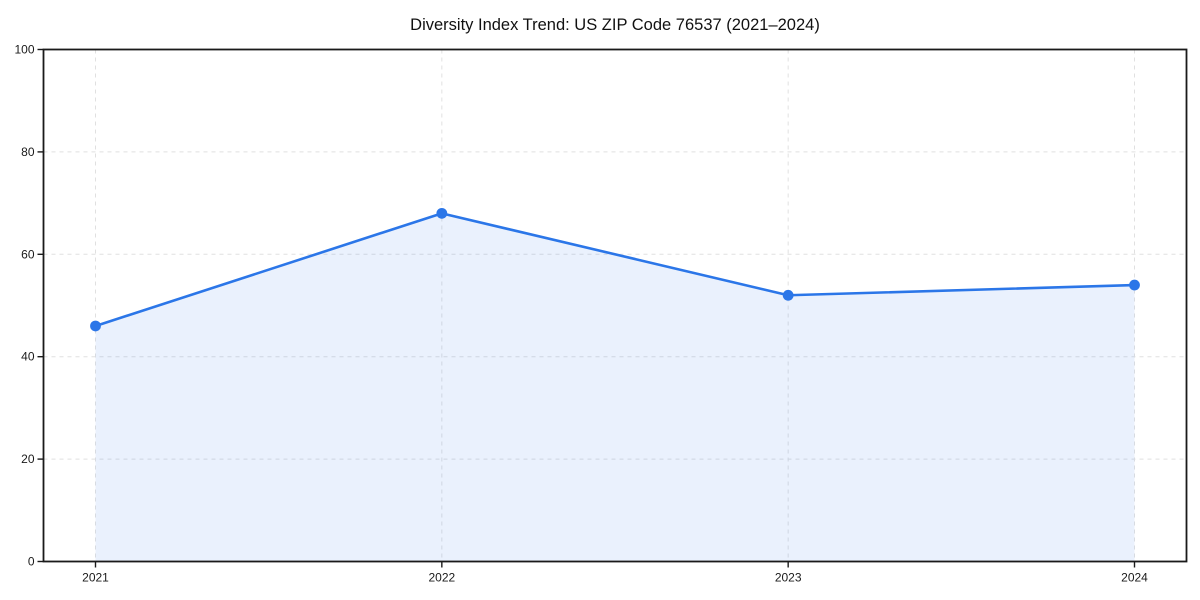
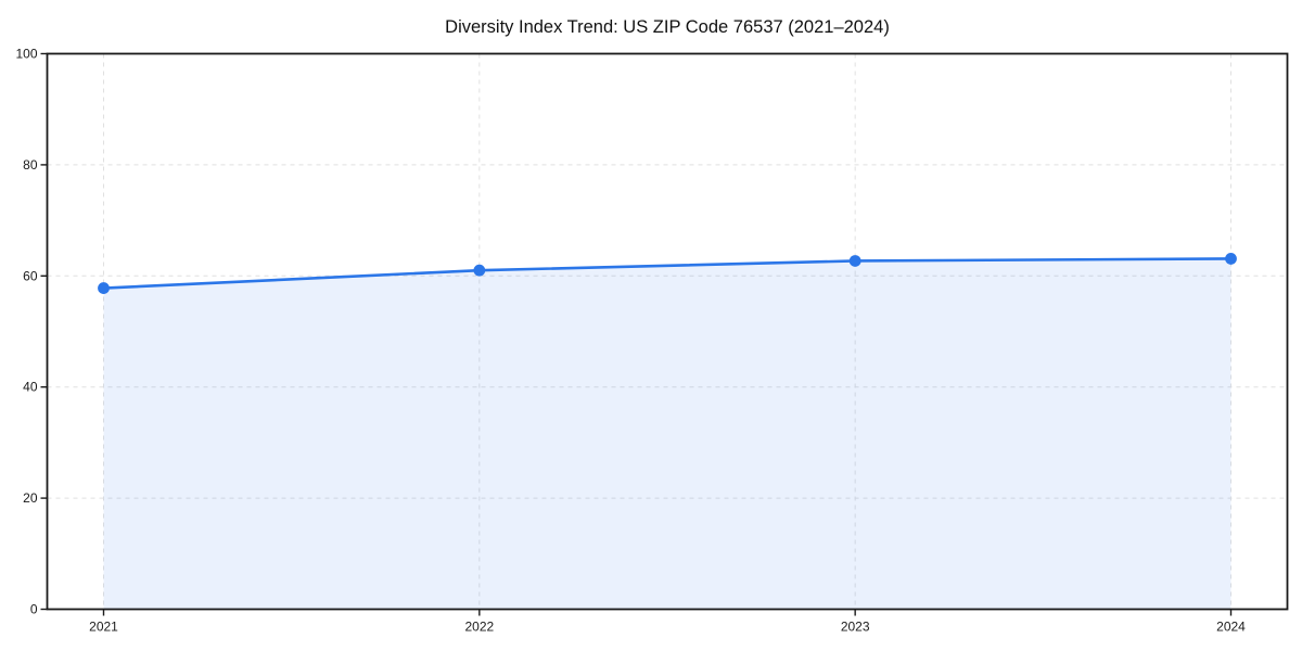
2021: 46 -> 58
2022: 68 -> 61
2023: 52 -> 63
2024: 54 -> 63
